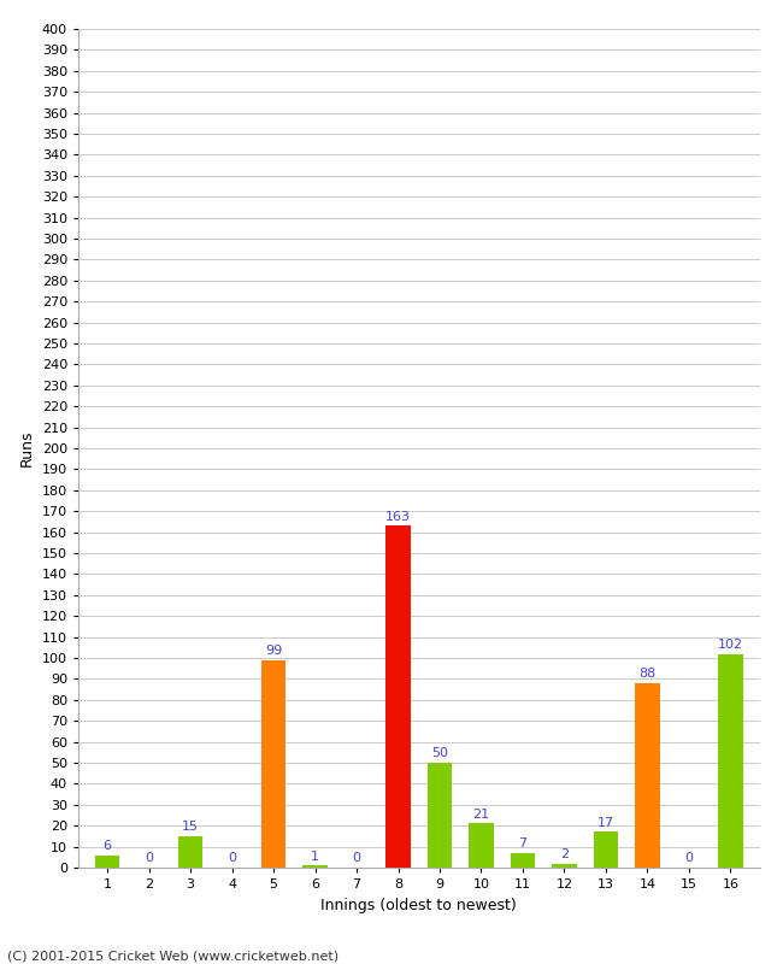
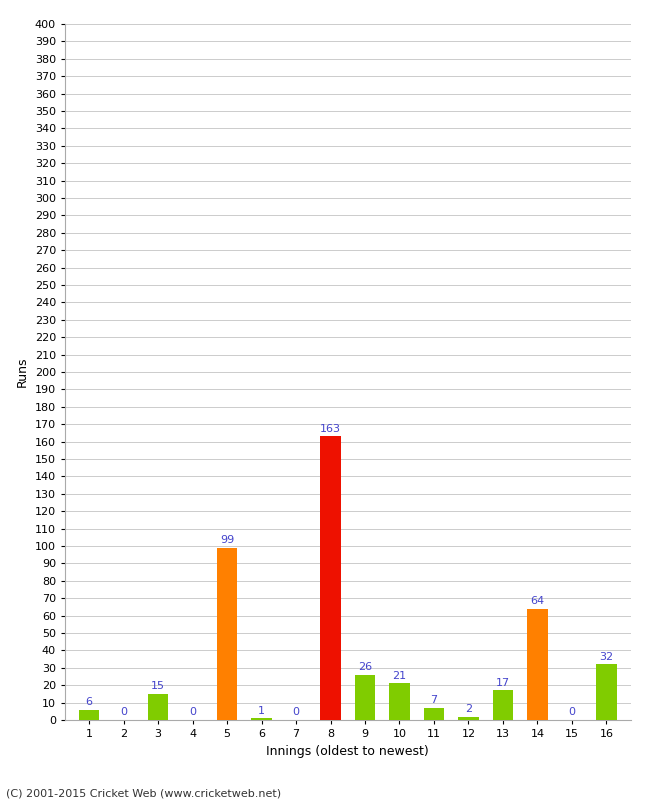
9: 50 -> 26
14: 88 -> 64
16: 102 -> 32
